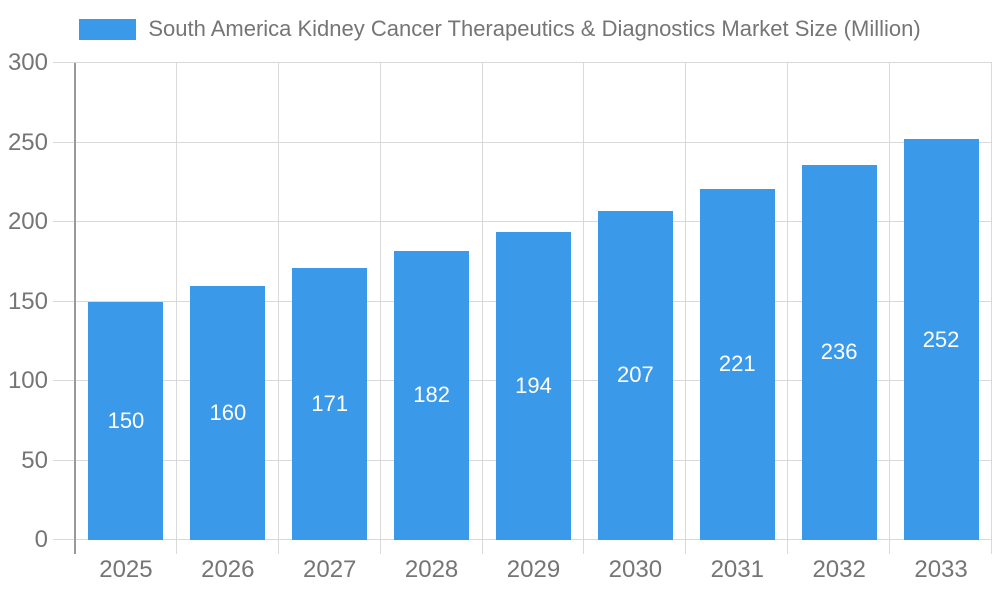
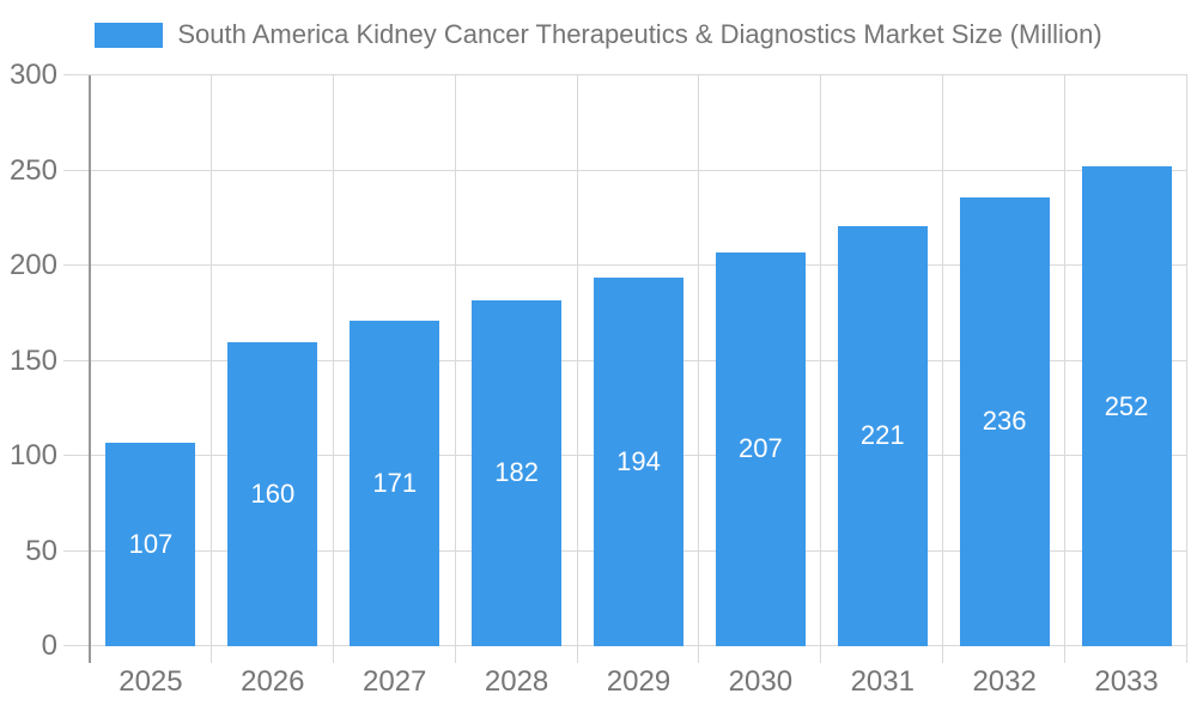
2025: 150 -> 107
